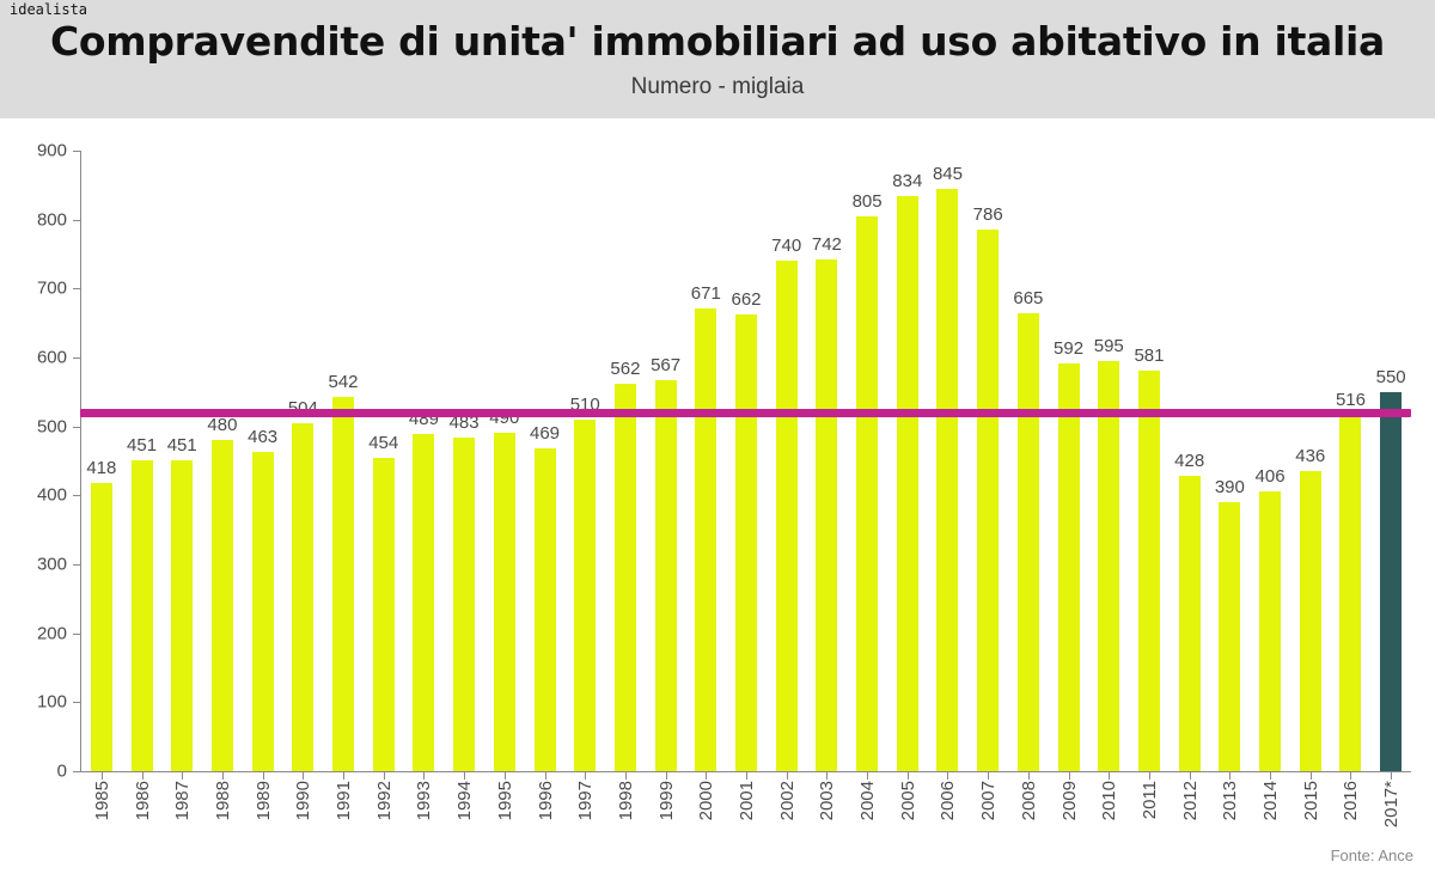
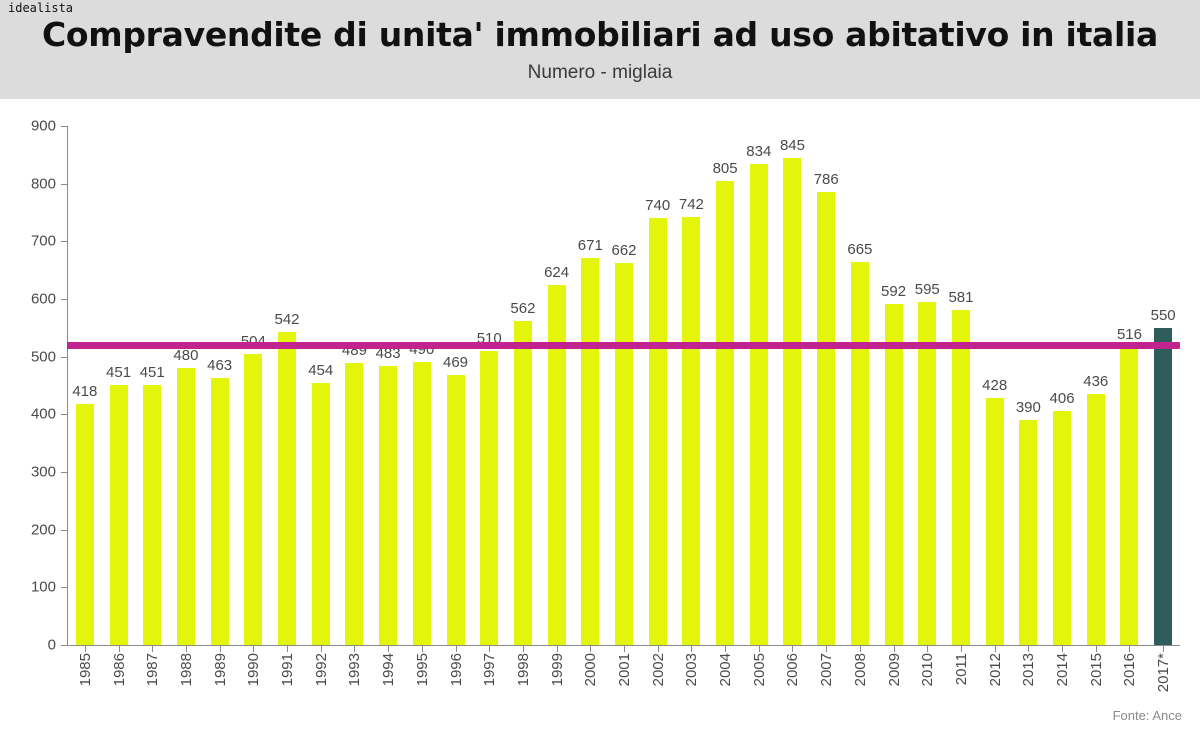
1999: 567 -> 624
